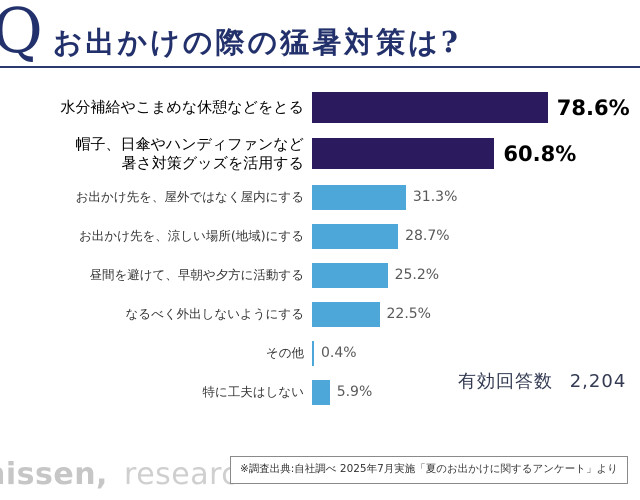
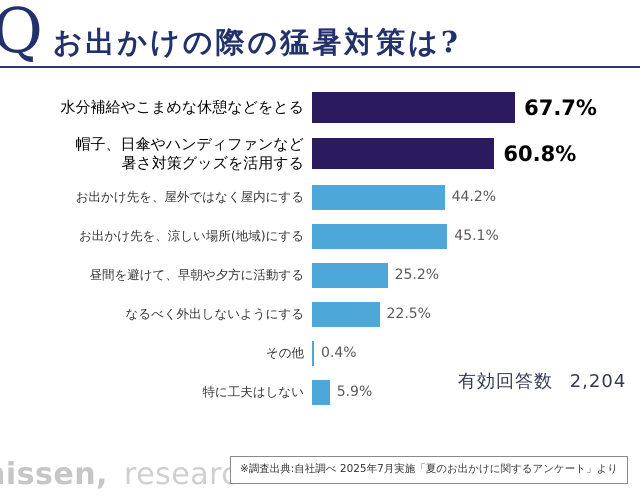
水分補給やこまめな休憩などをとる: 78.6% -> 67.7%
お出かけ先を、屋外ではなく屋内にする: 31.3% -> 44.2%
お出かけ先を、涼しい場所(地域)にする: 28.7% -> 45.1%
